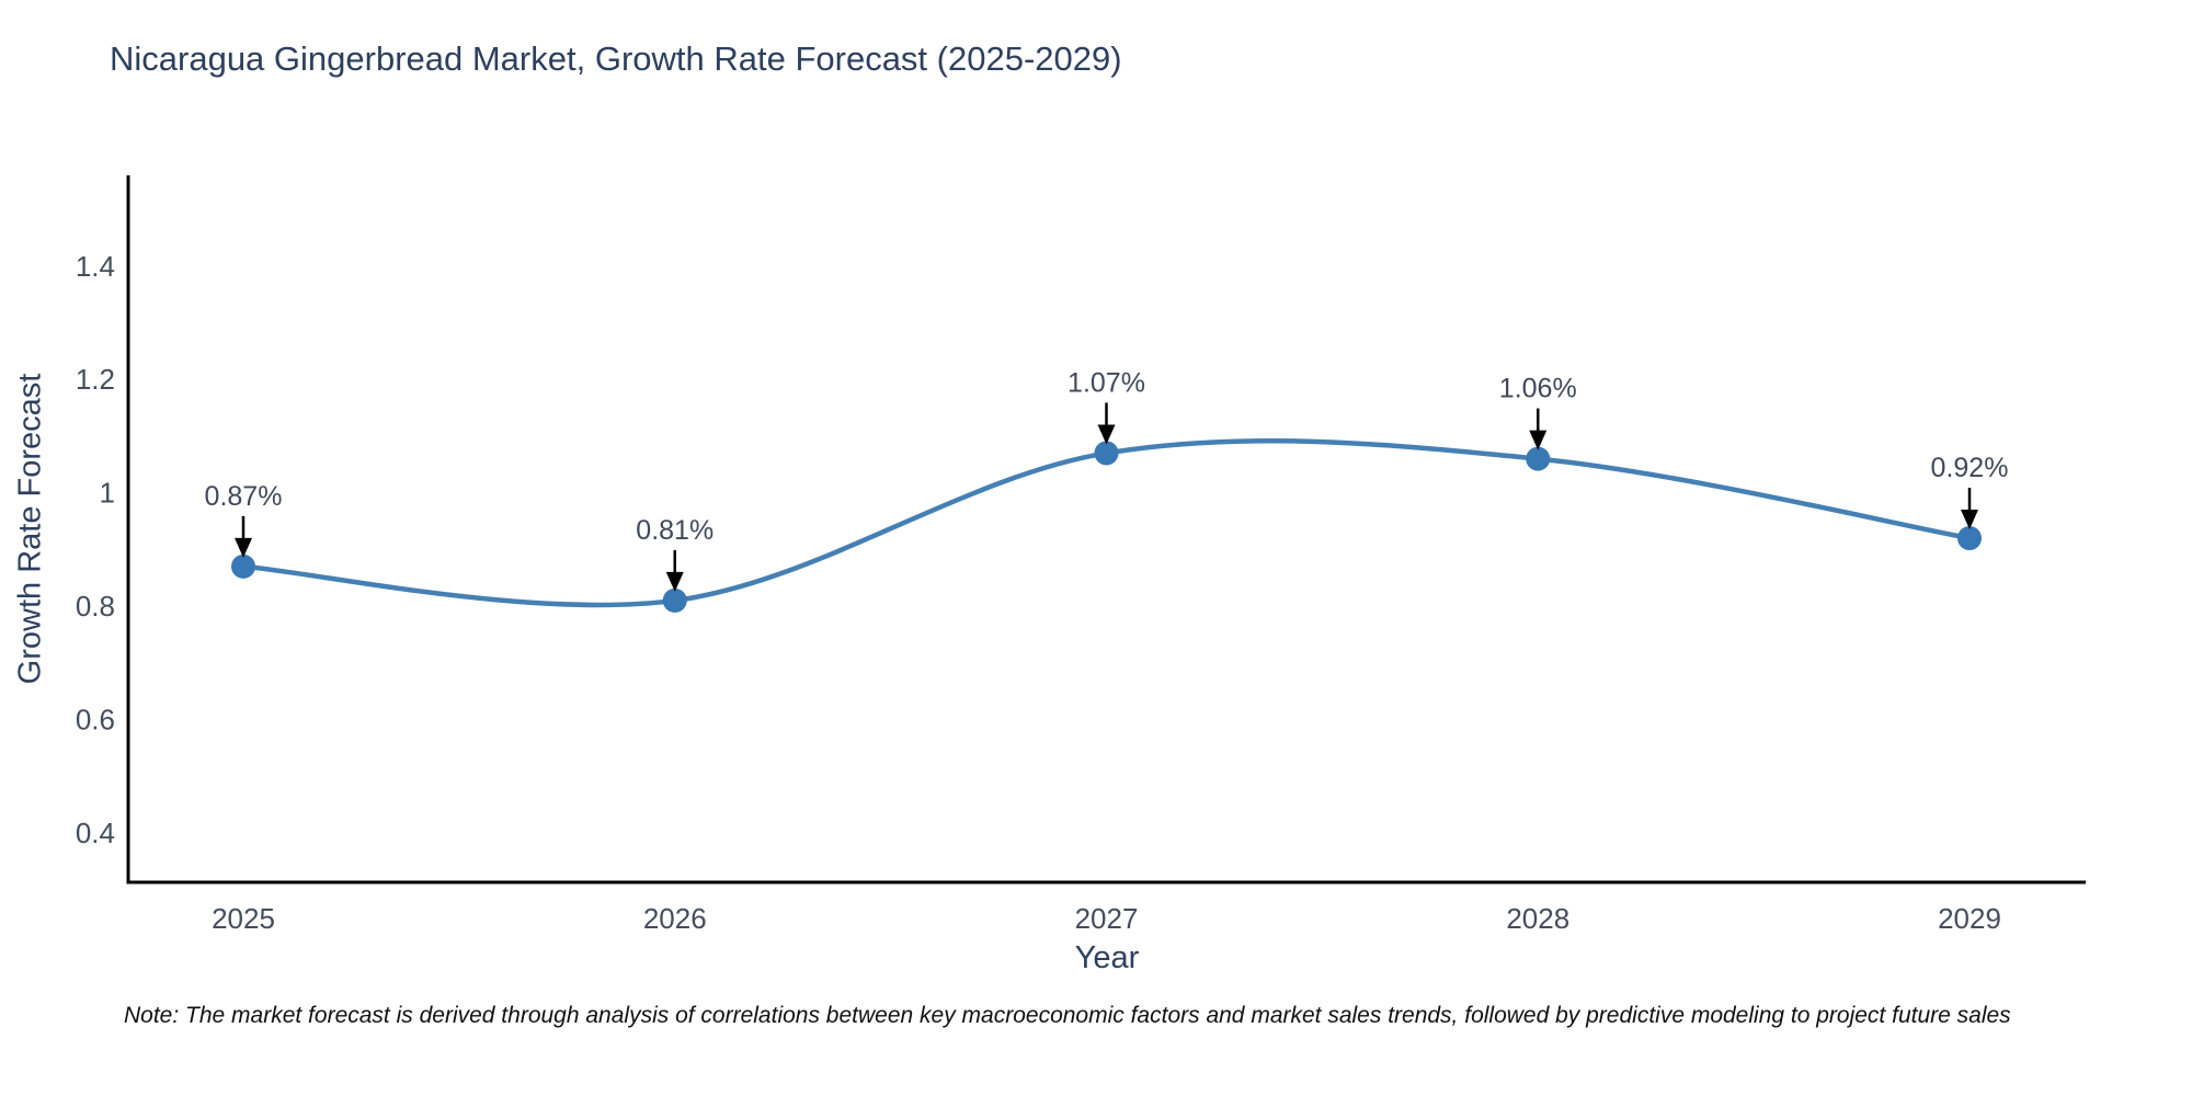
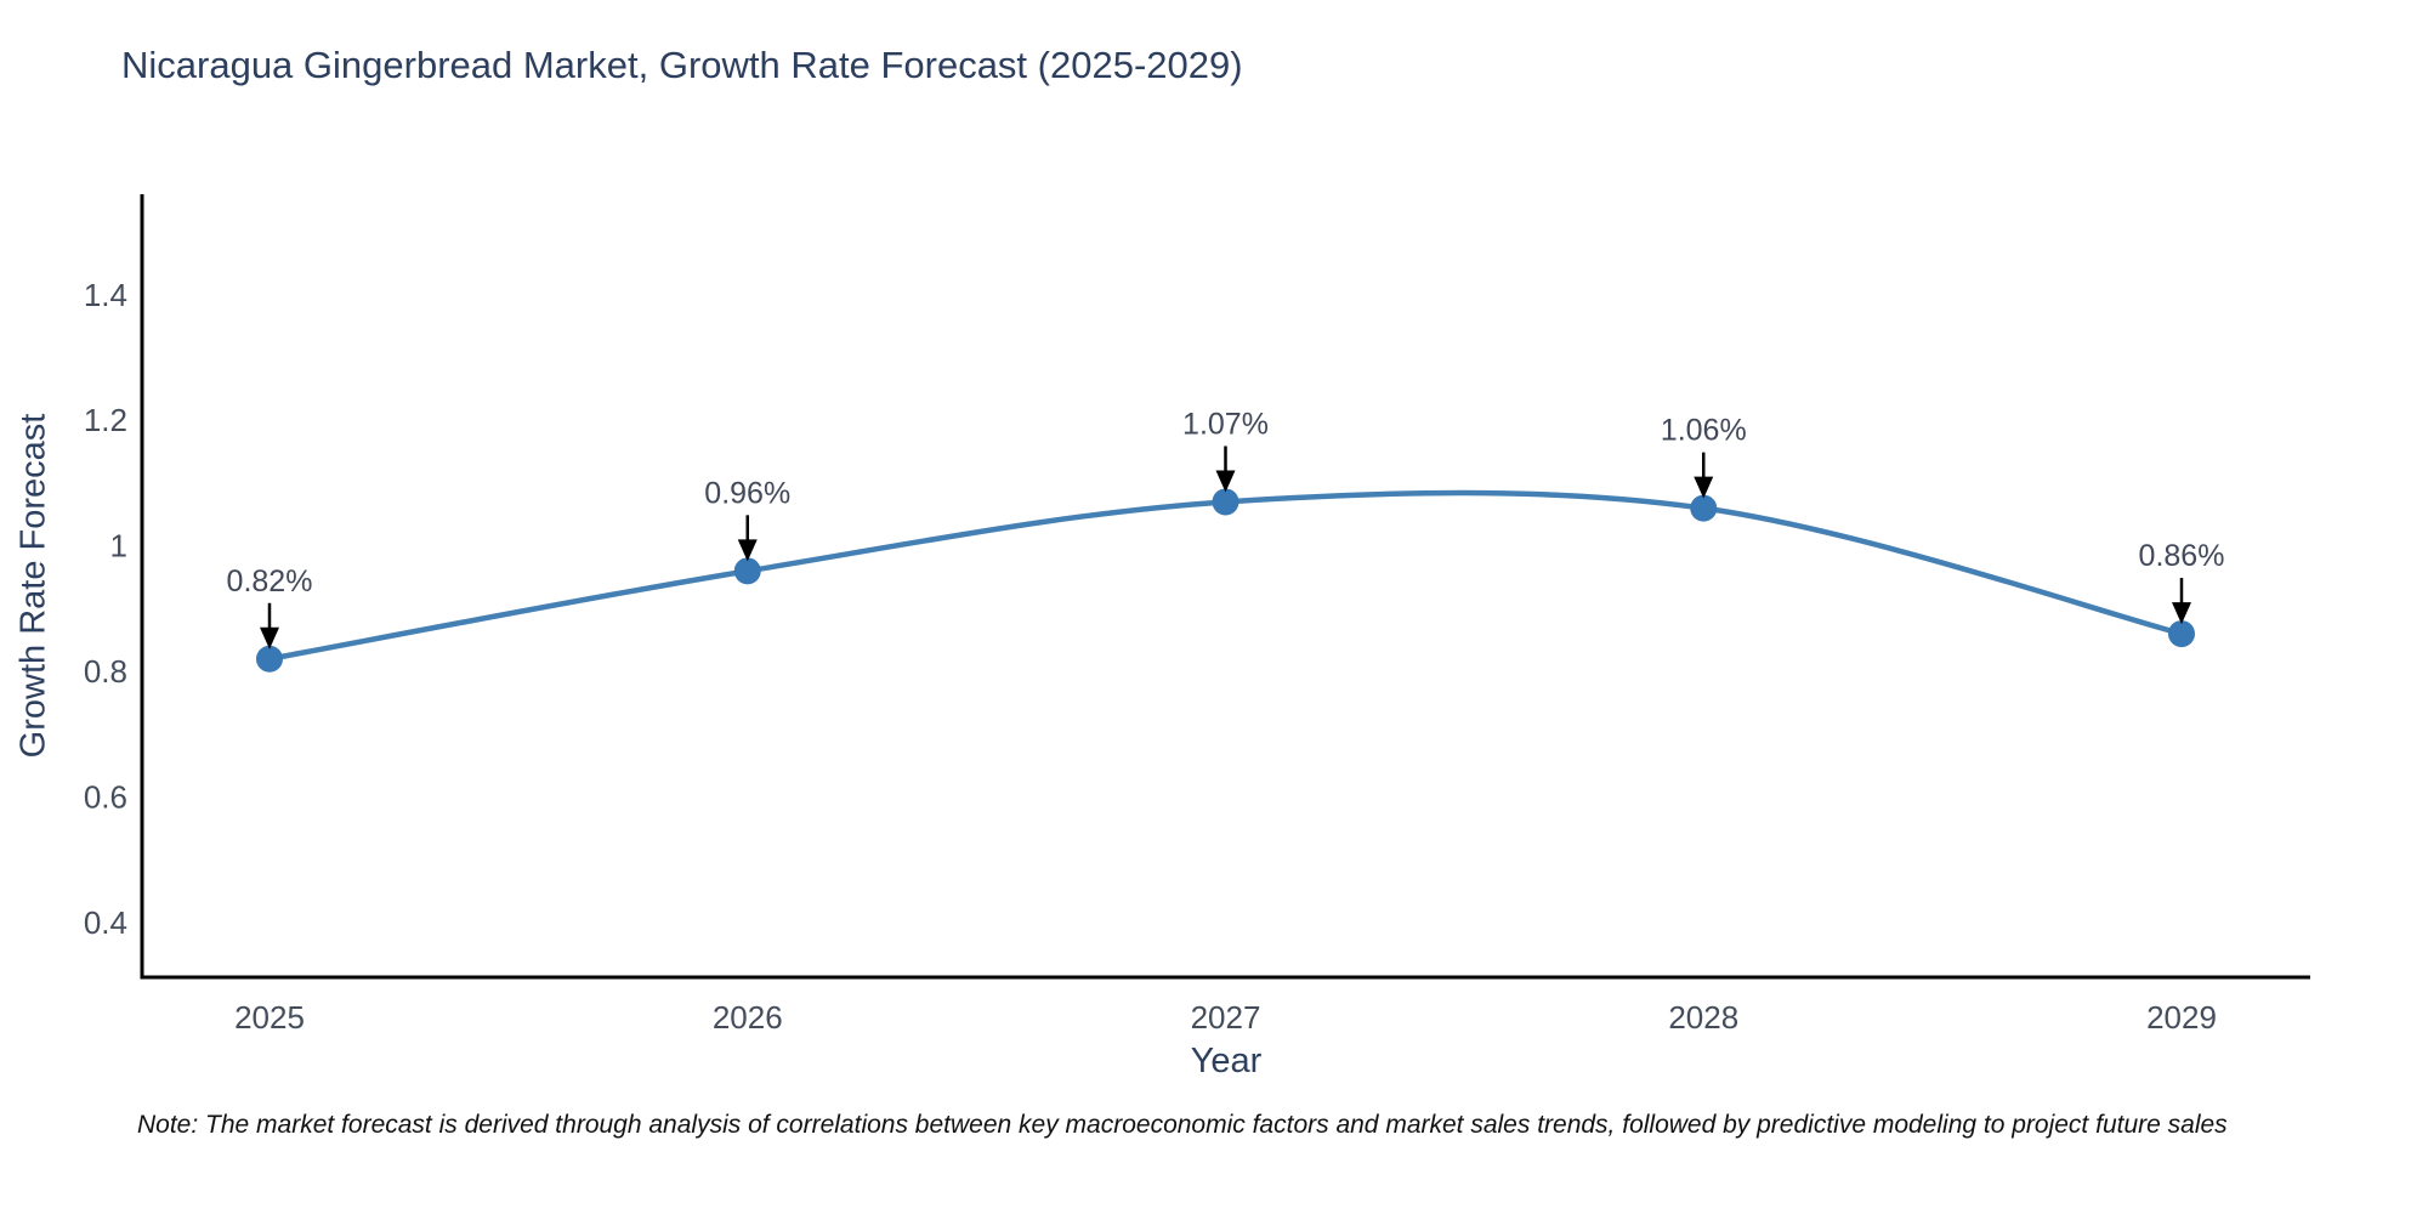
2025: 0.87% -> 0.82%
2026: 0.81% -> 0.96%
2029: 0.92% -> 0.86%
